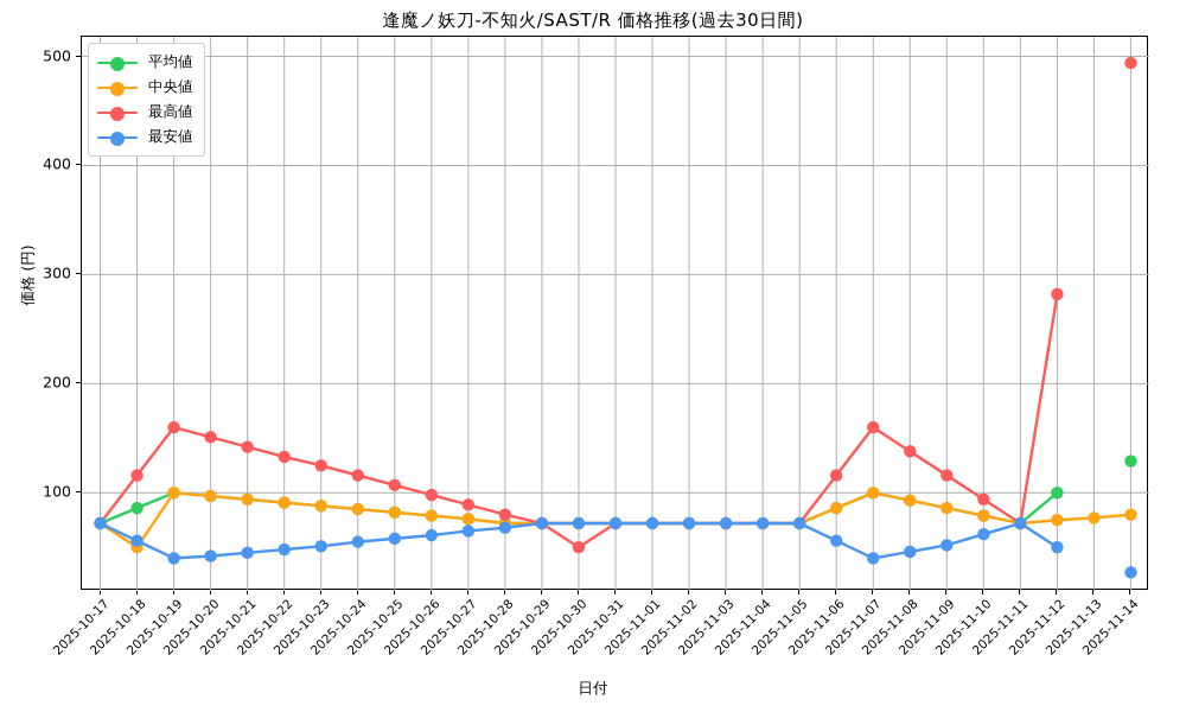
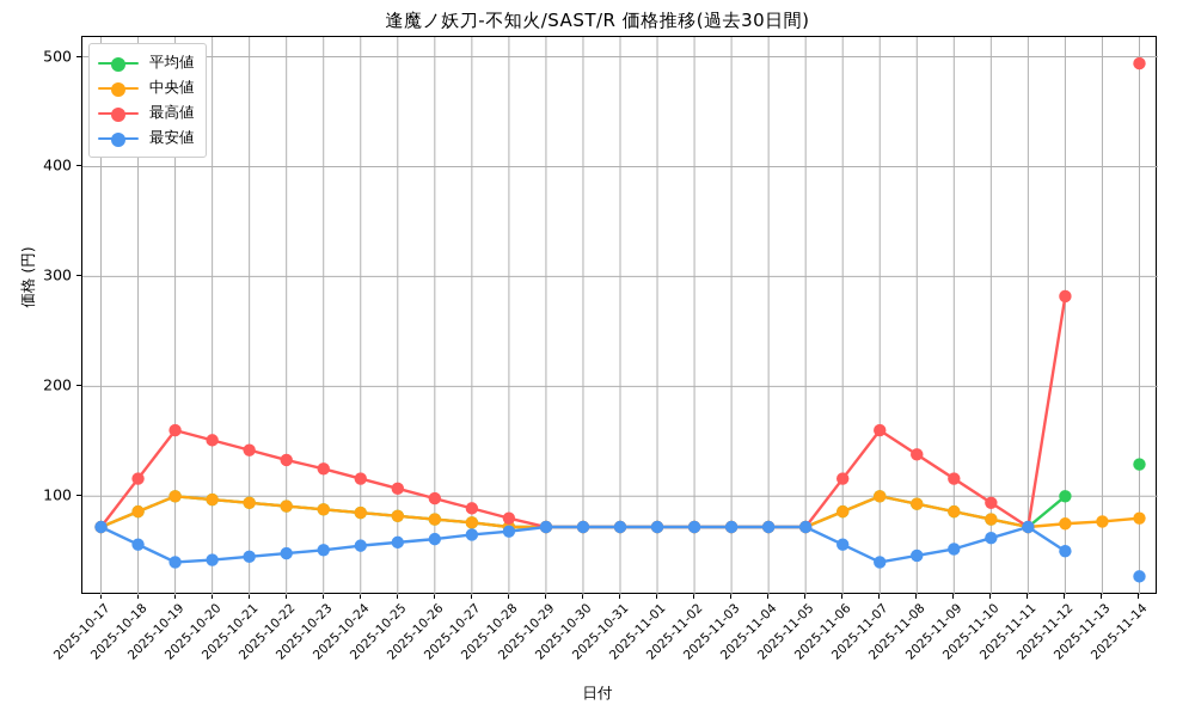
中央値/2025-10-18: 50 -> 90
最高値/2025-10-30: 50 -> 70
